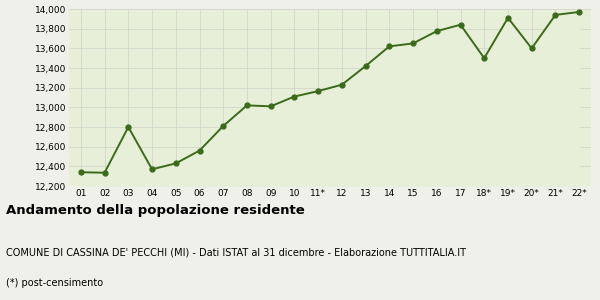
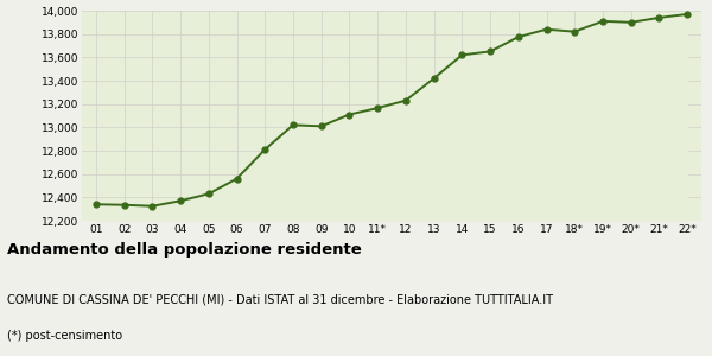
03: 12,800 -> 12,320
18*: 13,500 -> 13,820
20*: 13,600 -> 13,900
